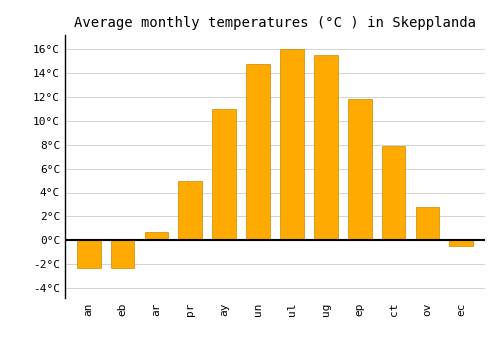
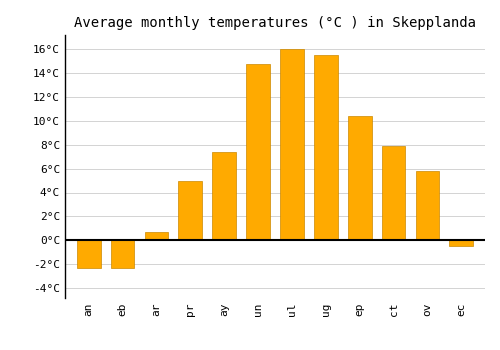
ay: 11.0°C -> 7.4°C
ep: 11.8°C -> 10.4°C
ov: 2.8°C -> 5.8°C
